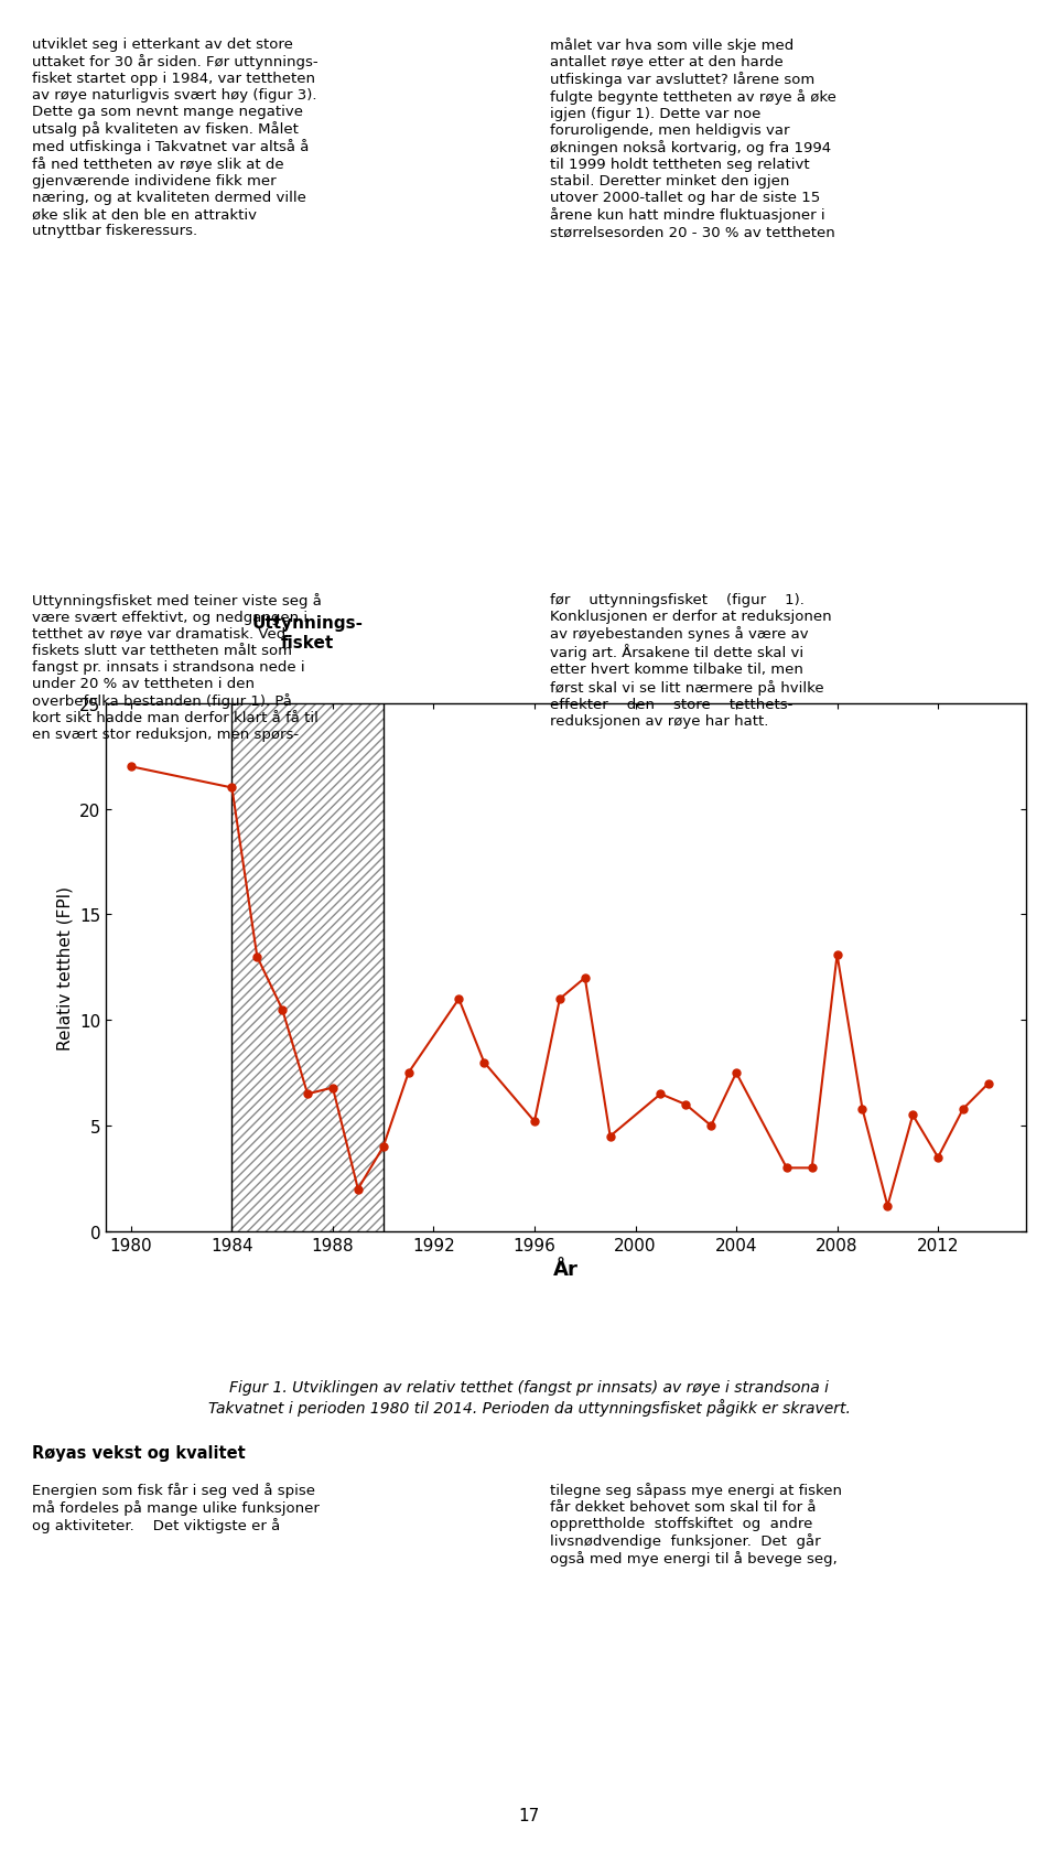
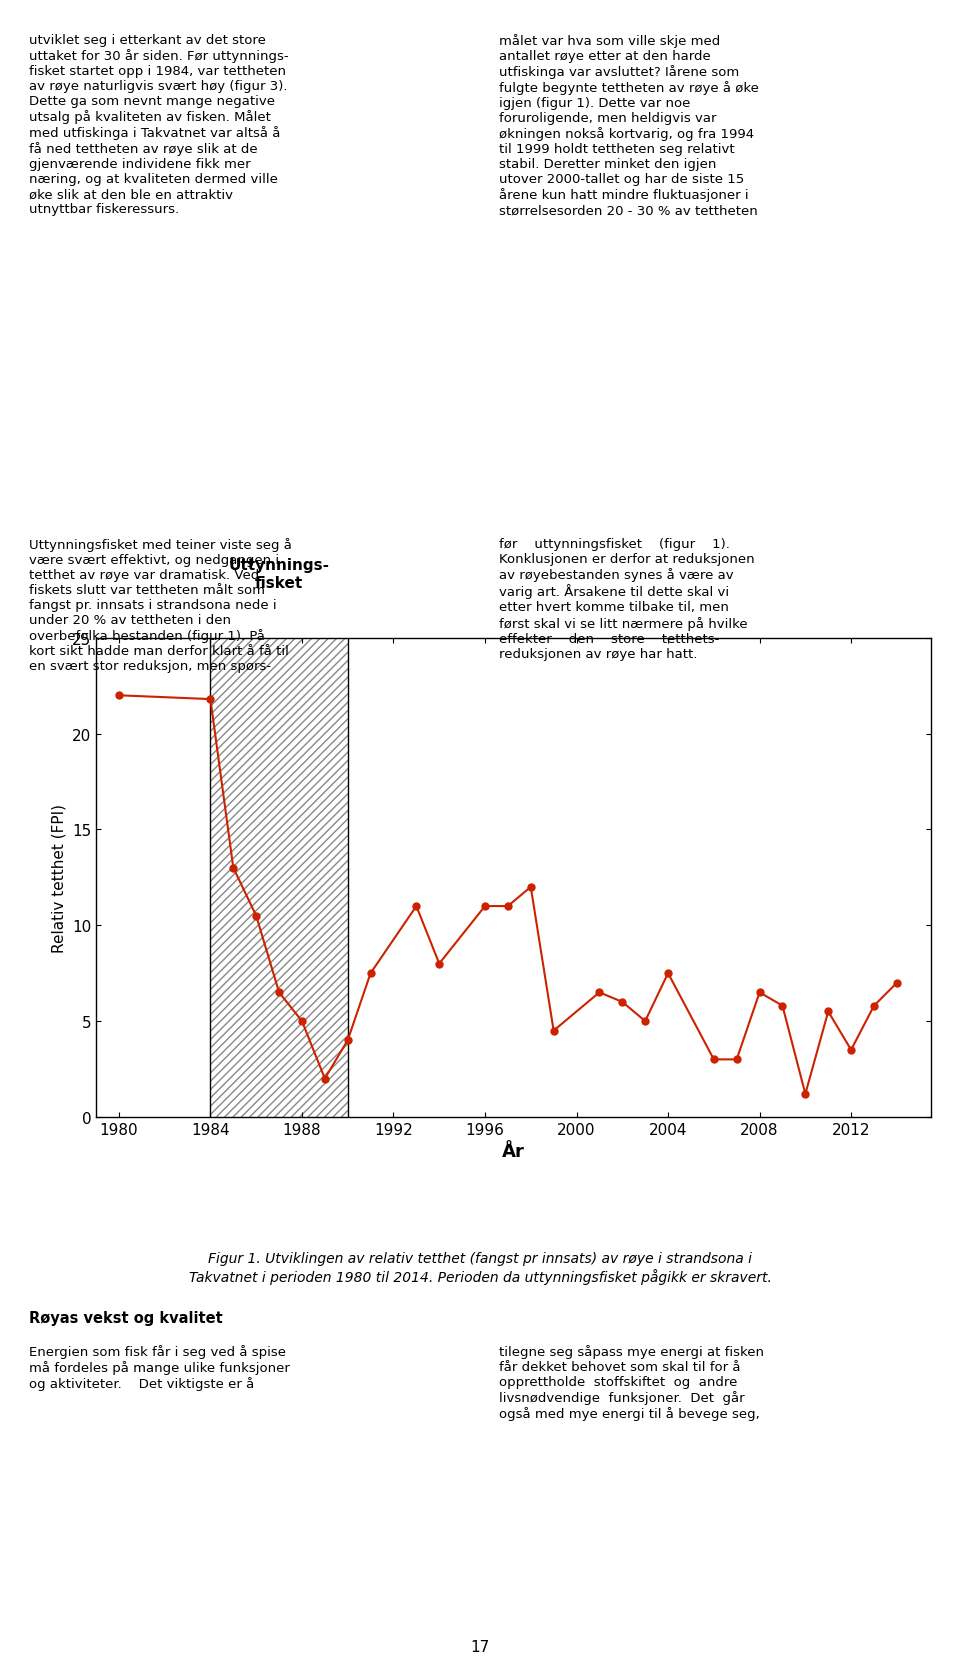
1984: 21.0 -> 21.8
1988: 6.8 -> 5.0
1996: 5.2 -> 11.0
2008: 13.1 -> 6.5
